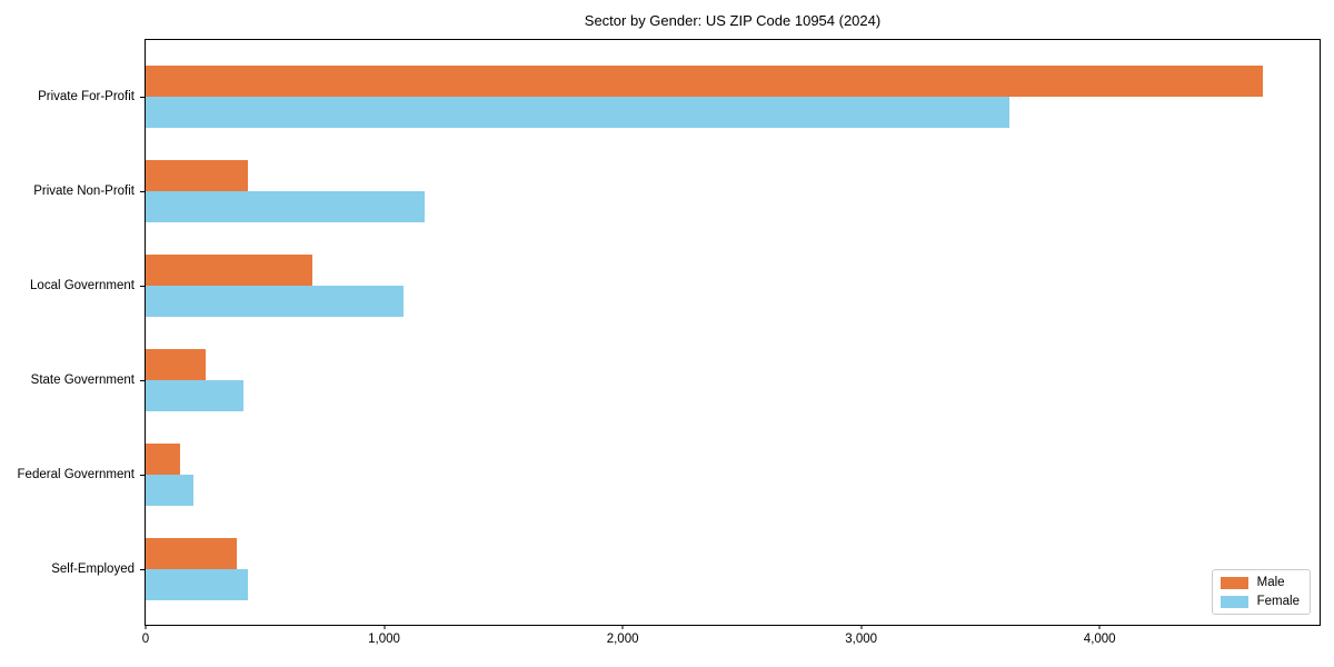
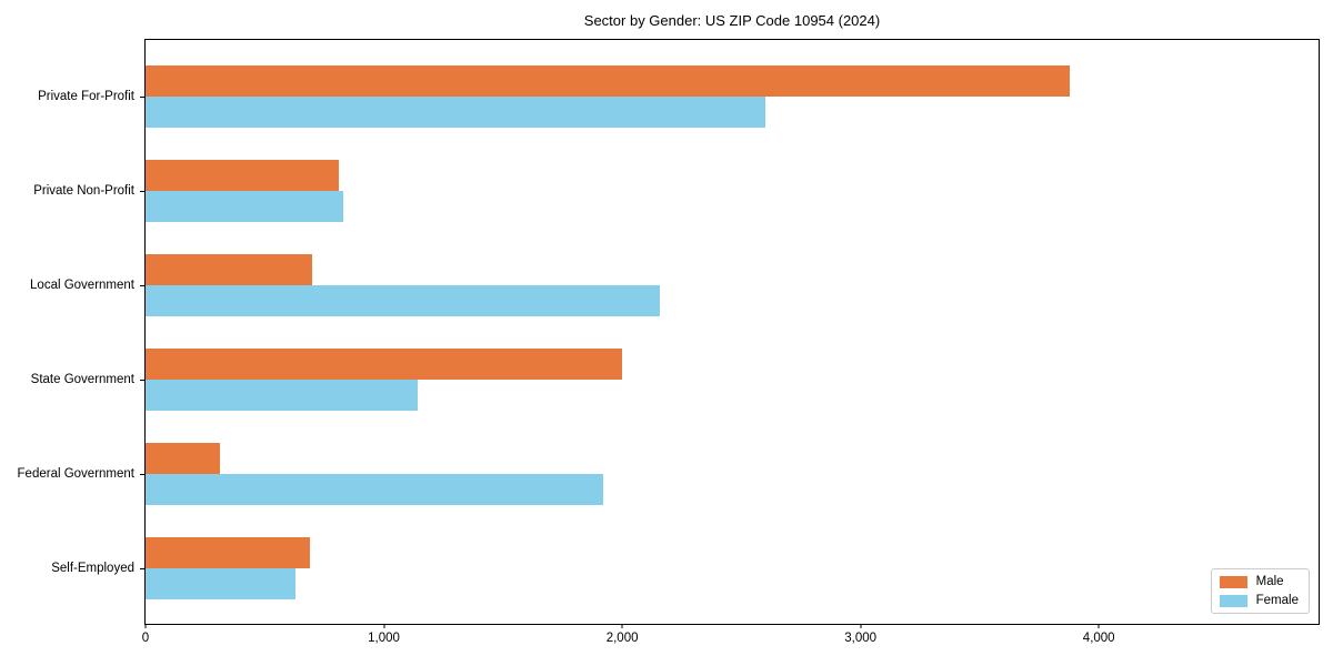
Male/Private For-Profit: 4680 -> 3880
Female/Private For-Profit: 3620 -> 2600
Male/Private Non-Profit: 430 -> 810
Female/Private Non-Profit: 1170 -> 830
Female/Local Government: 1080 -> 2160
Male/State Government: 250 -> 2000
Female/State Government: 410 -> 1140
Male/Federal Government: 140 -> 310
Female/Federal Government: 200 -> 1920
Male/Self-Employed: 380 -> 690
Female/Self-Employed: 430 -> 630
